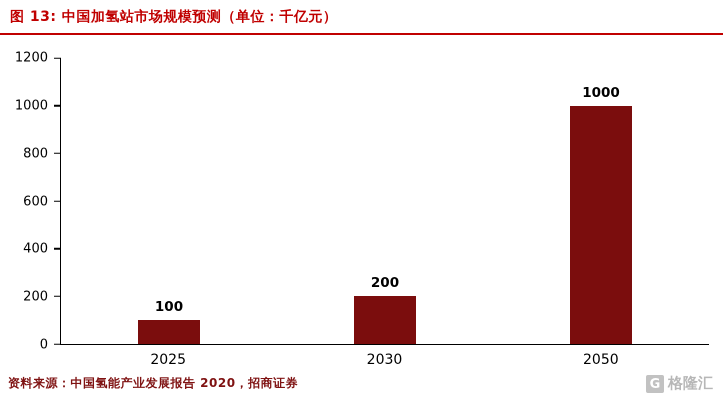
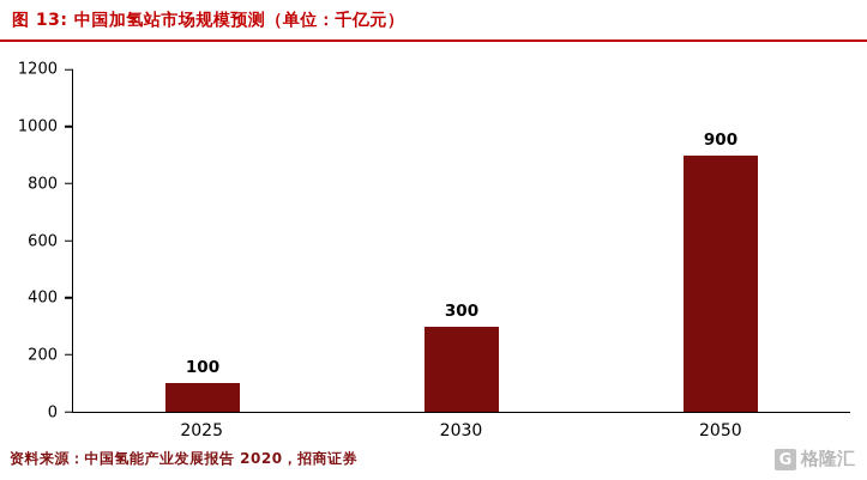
2030: 200 -> 300
2050: 1000 -> 900
